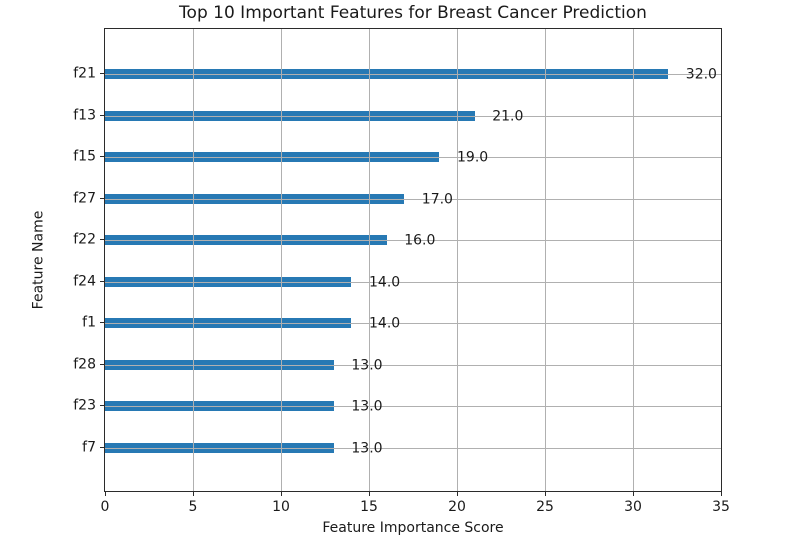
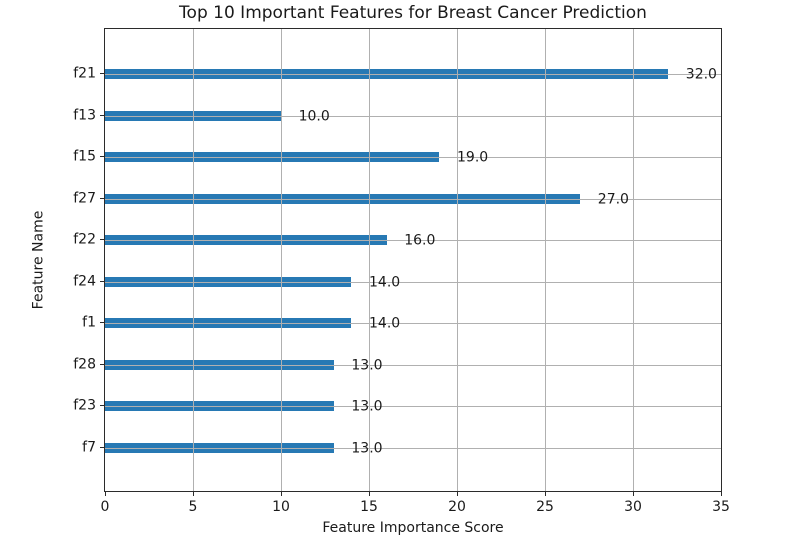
f13: 21.0 -> 10.0
f27: 17.0 -> 27.0
